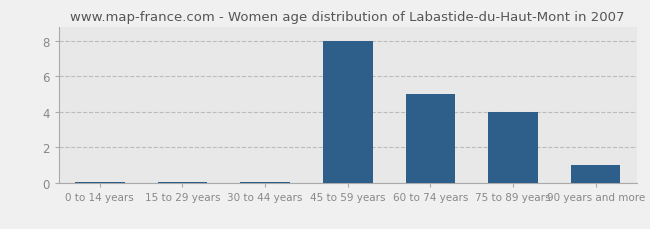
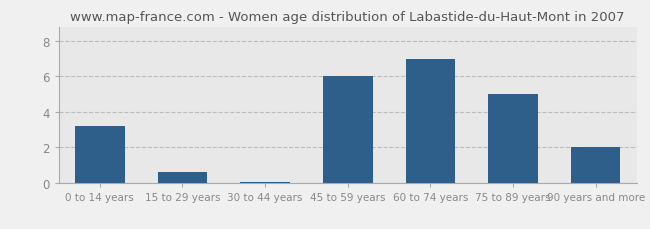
0 to 14 years: 0.1 -> 3.2
15 to 29 years: 0.1 -> 0.6
45 to 59 years: 8.0 -> 6.0
60 to 74 years: 5.0 -> 7.0
75 to 89 years: 4.0 -> 5.0
90 years and more: 1.0 -> 2.0
